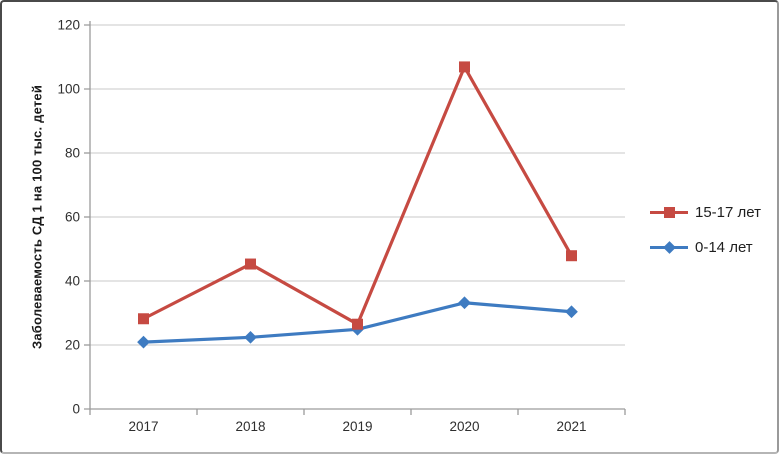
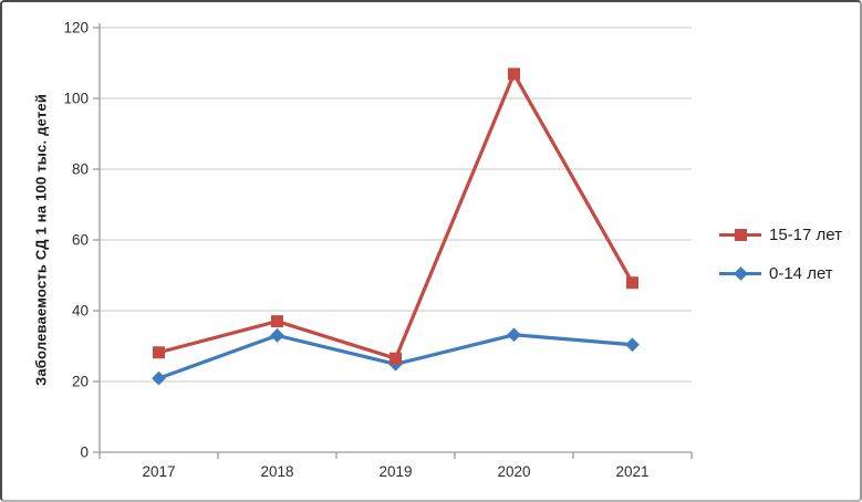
15-17 лет/2018: 45 -> 37
0-14 лет/2018: 22 -> 33
